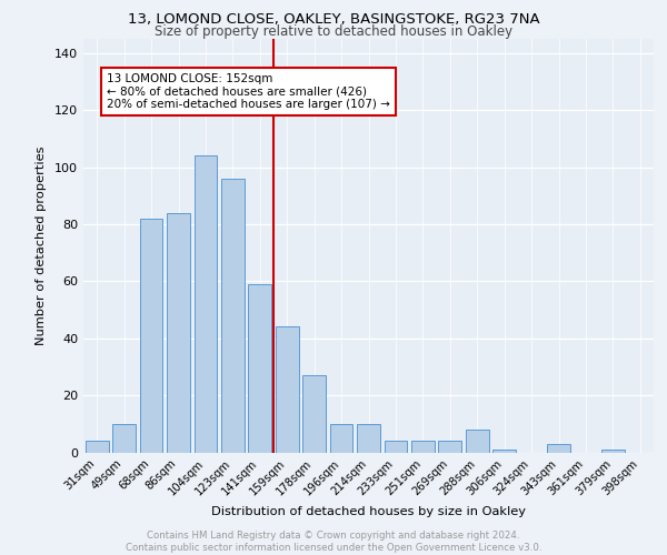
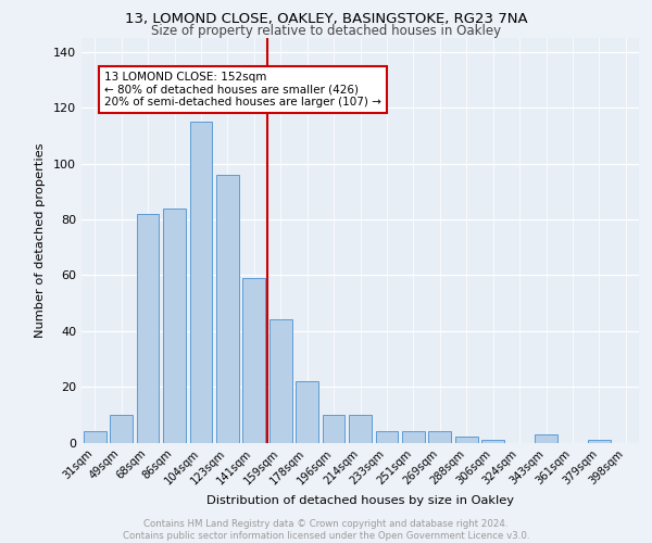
104sqm: 104 -> 115
178sqm: 27 -> 22
288sqm: 8 -> 2
